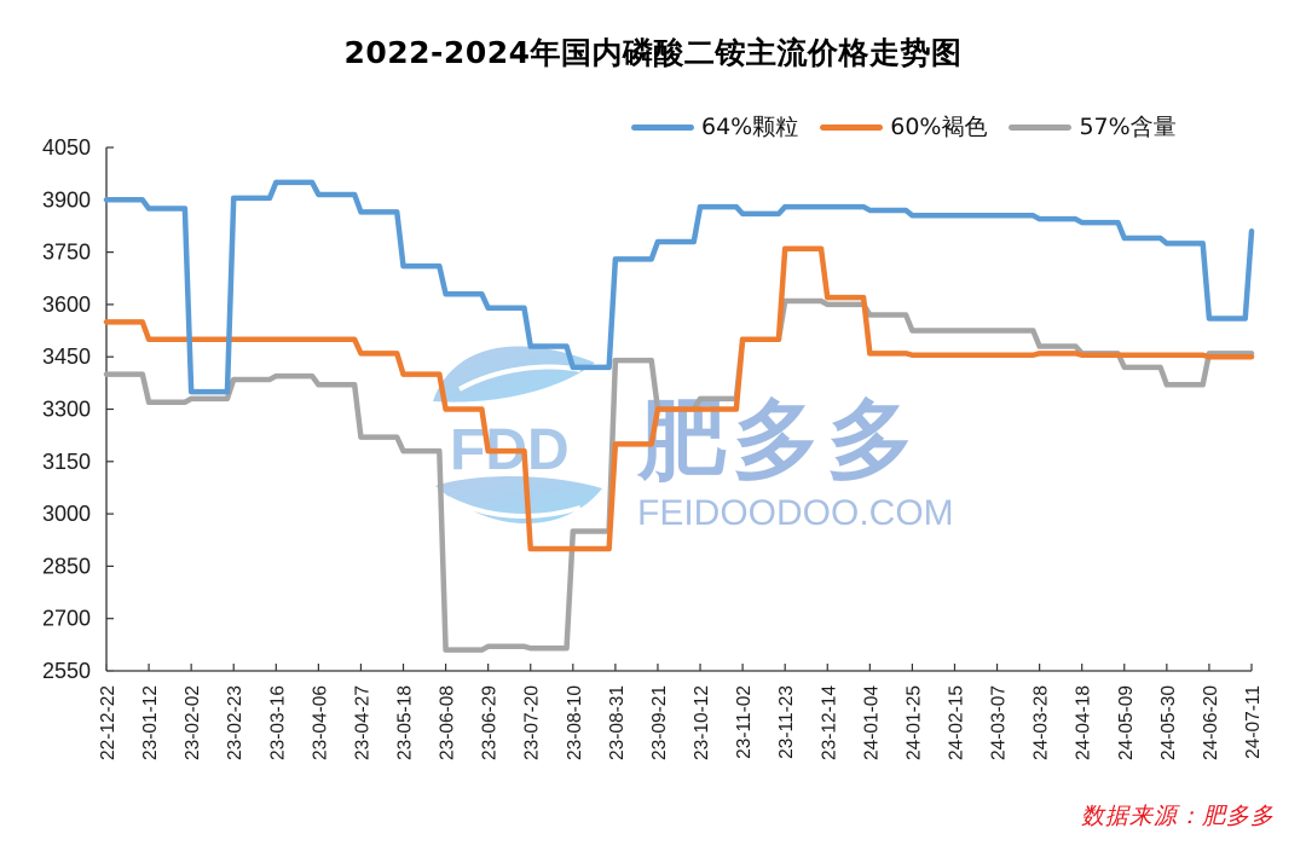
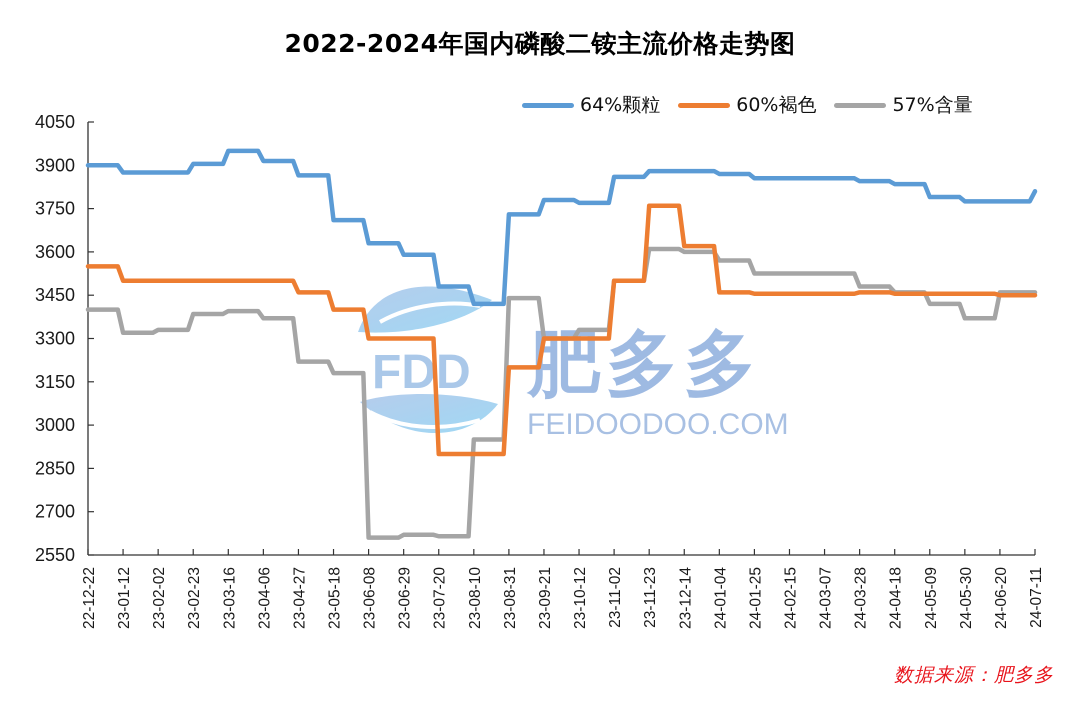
64%颗粒/23-02-02: 3350 -> 3880
60%褐色/23-06-29: 3180 -> 3300
64%颗粒/23-10-12: 3880 -> 3770
64%颗粒/24-06-20: 3560 -> 3780
